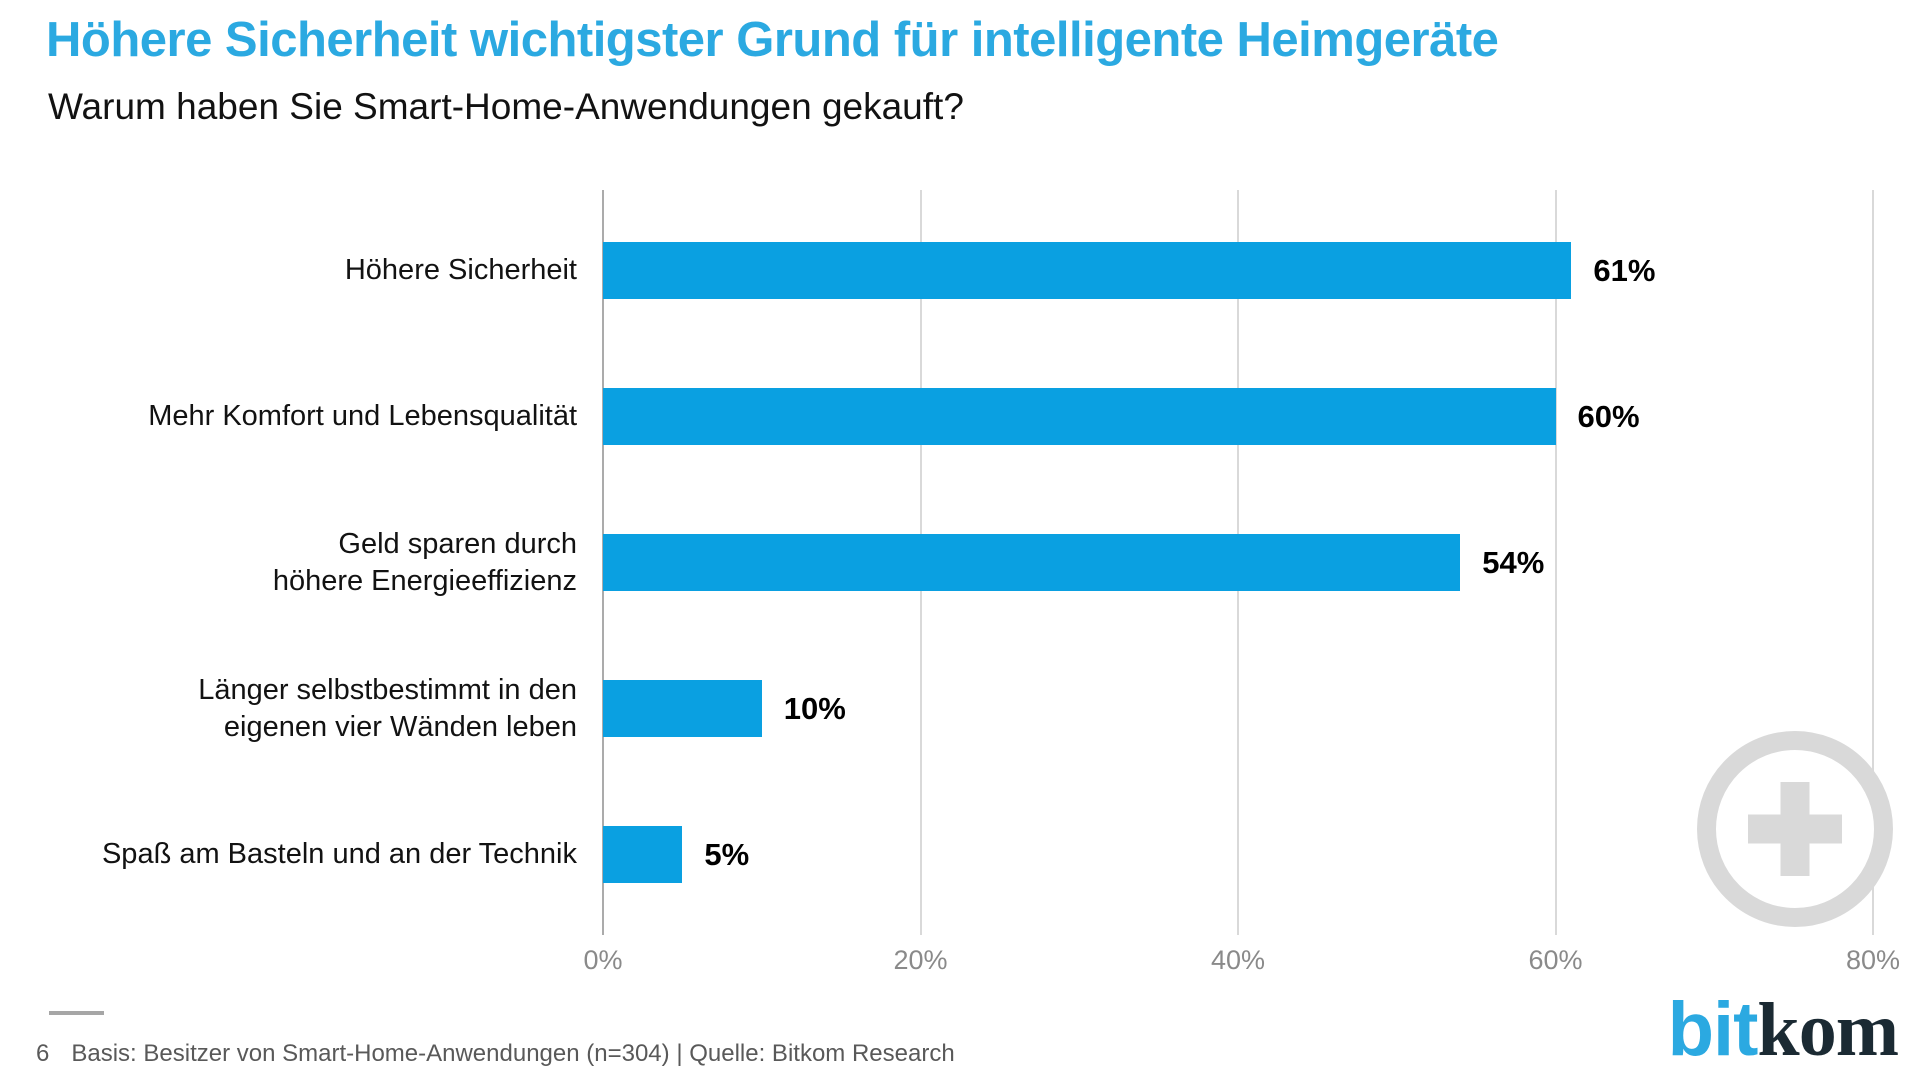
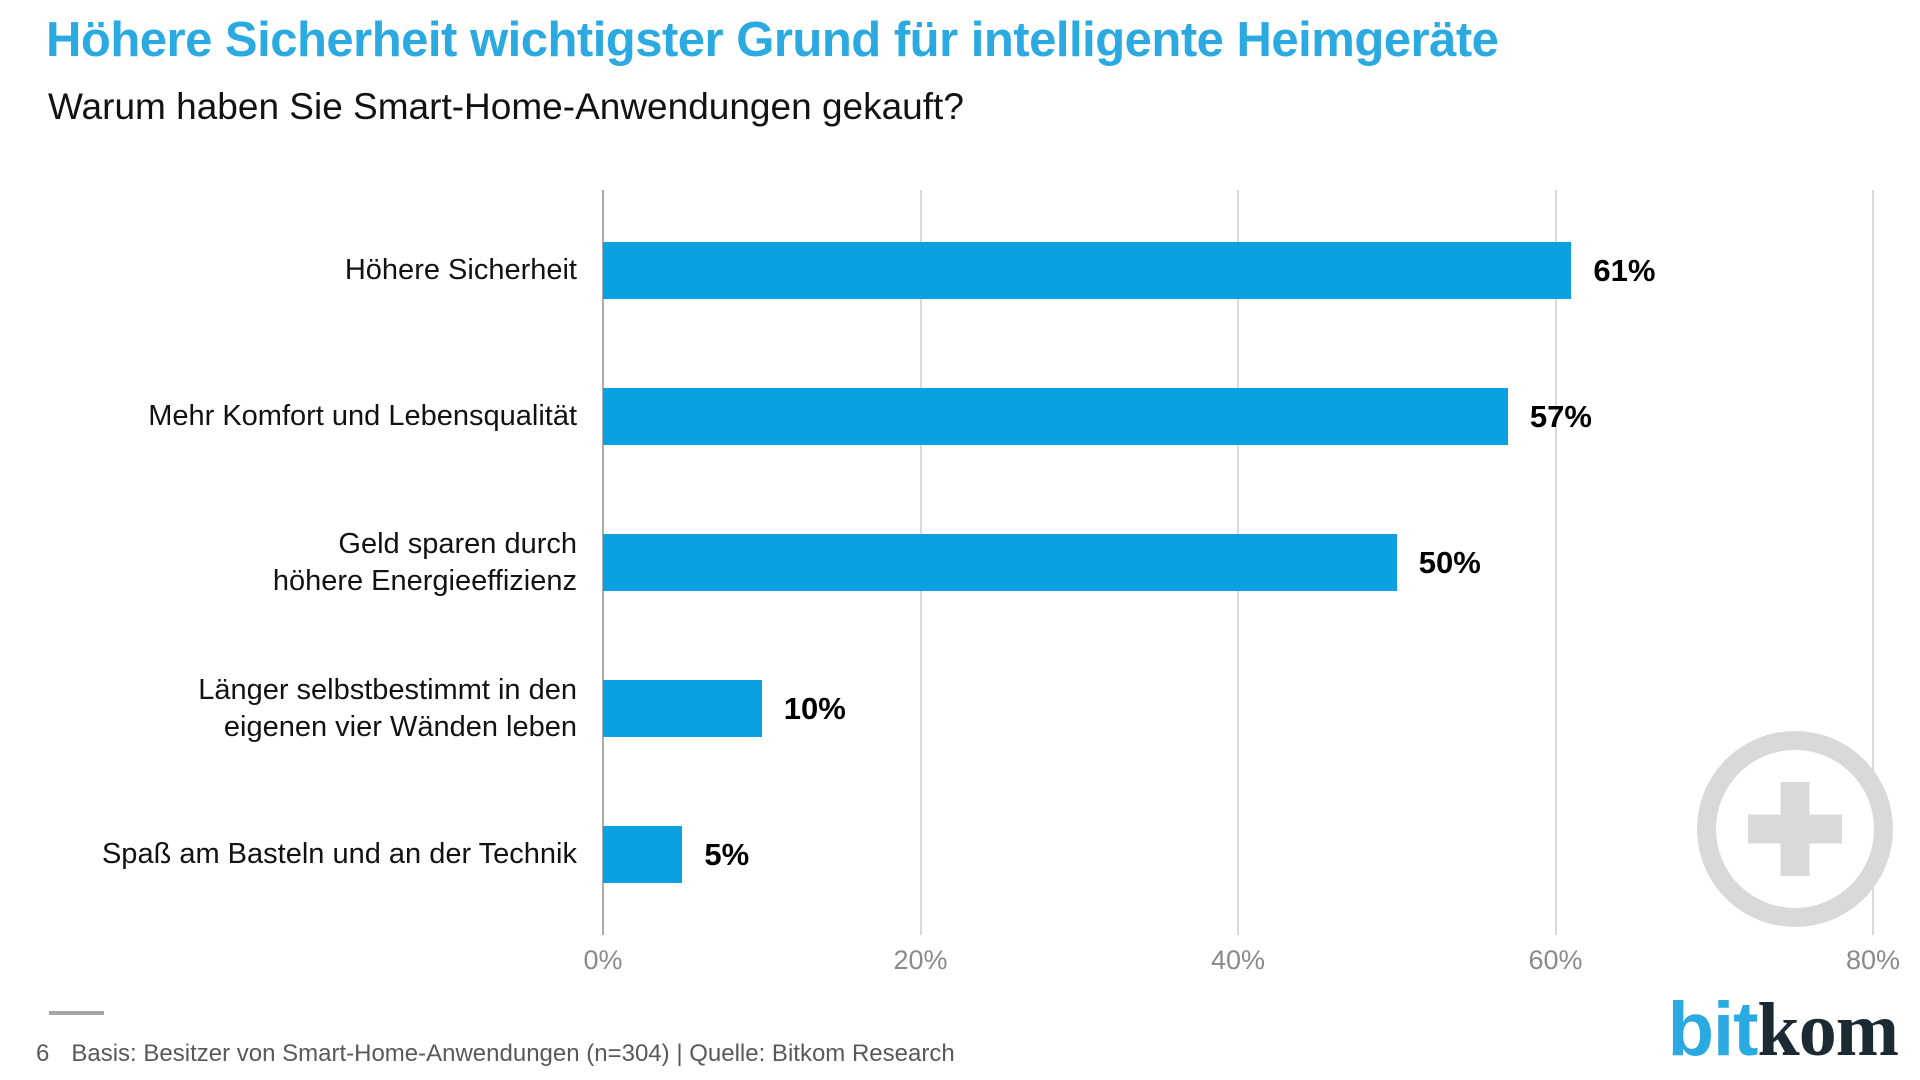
Mehr Komfort und Lebensqualität: 60% -> 57%
Geld sparen durch höhere Energieeffizienz: 54% -> 50%
